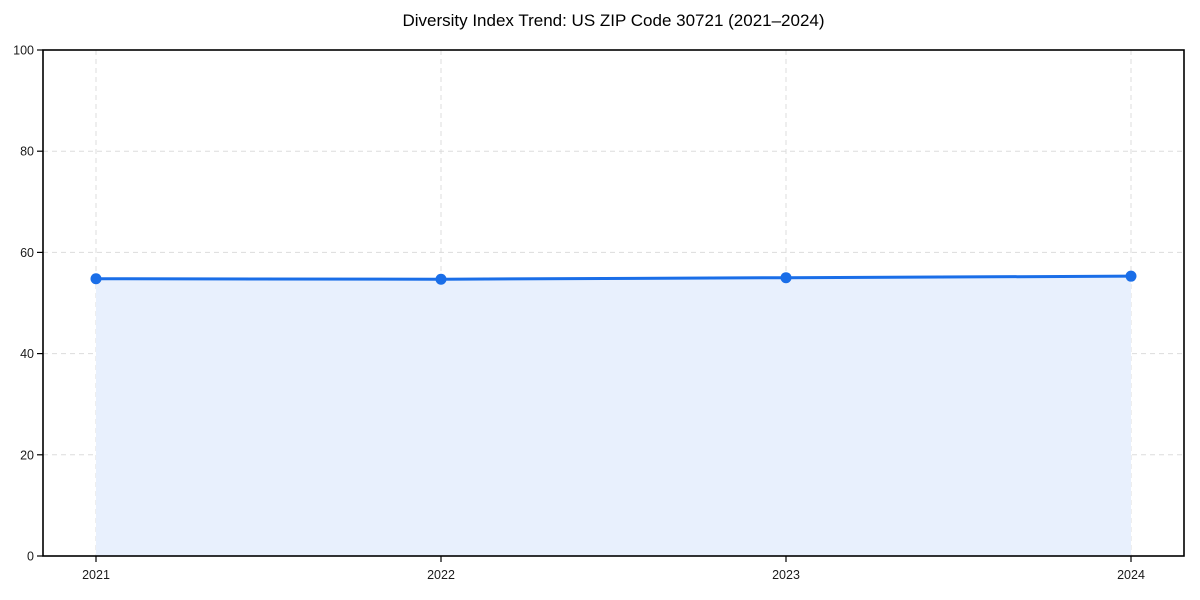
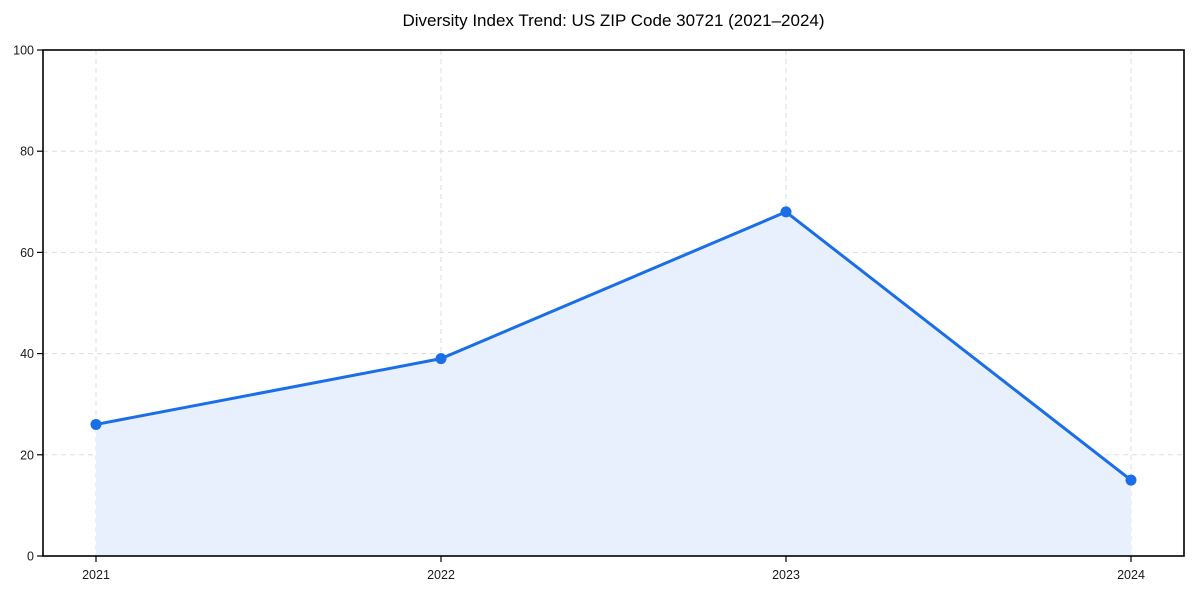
2021: 55 -> 26
2022: 55 -> 39
2023: 55 -> 68
2024: 55 -> 15
